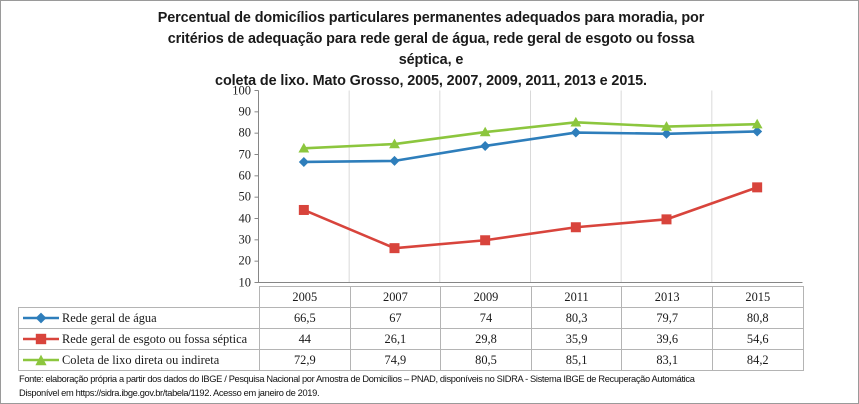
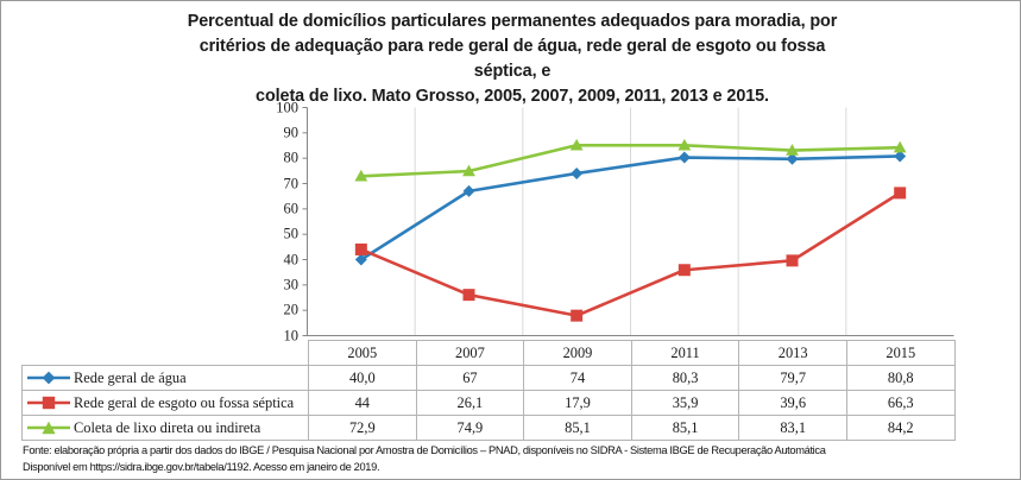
Rede geral de água/2005: 66,5 -> 40,0
Rede geral de esgoto ou fossa séptica/2009: 29,8 -> 17,9
Coleta de lixo direta ou indireta/2009: 80,5 -> 85,1
Rede geral de esgoto ou fossa séptica/2015: 54,6 -> 66,3
